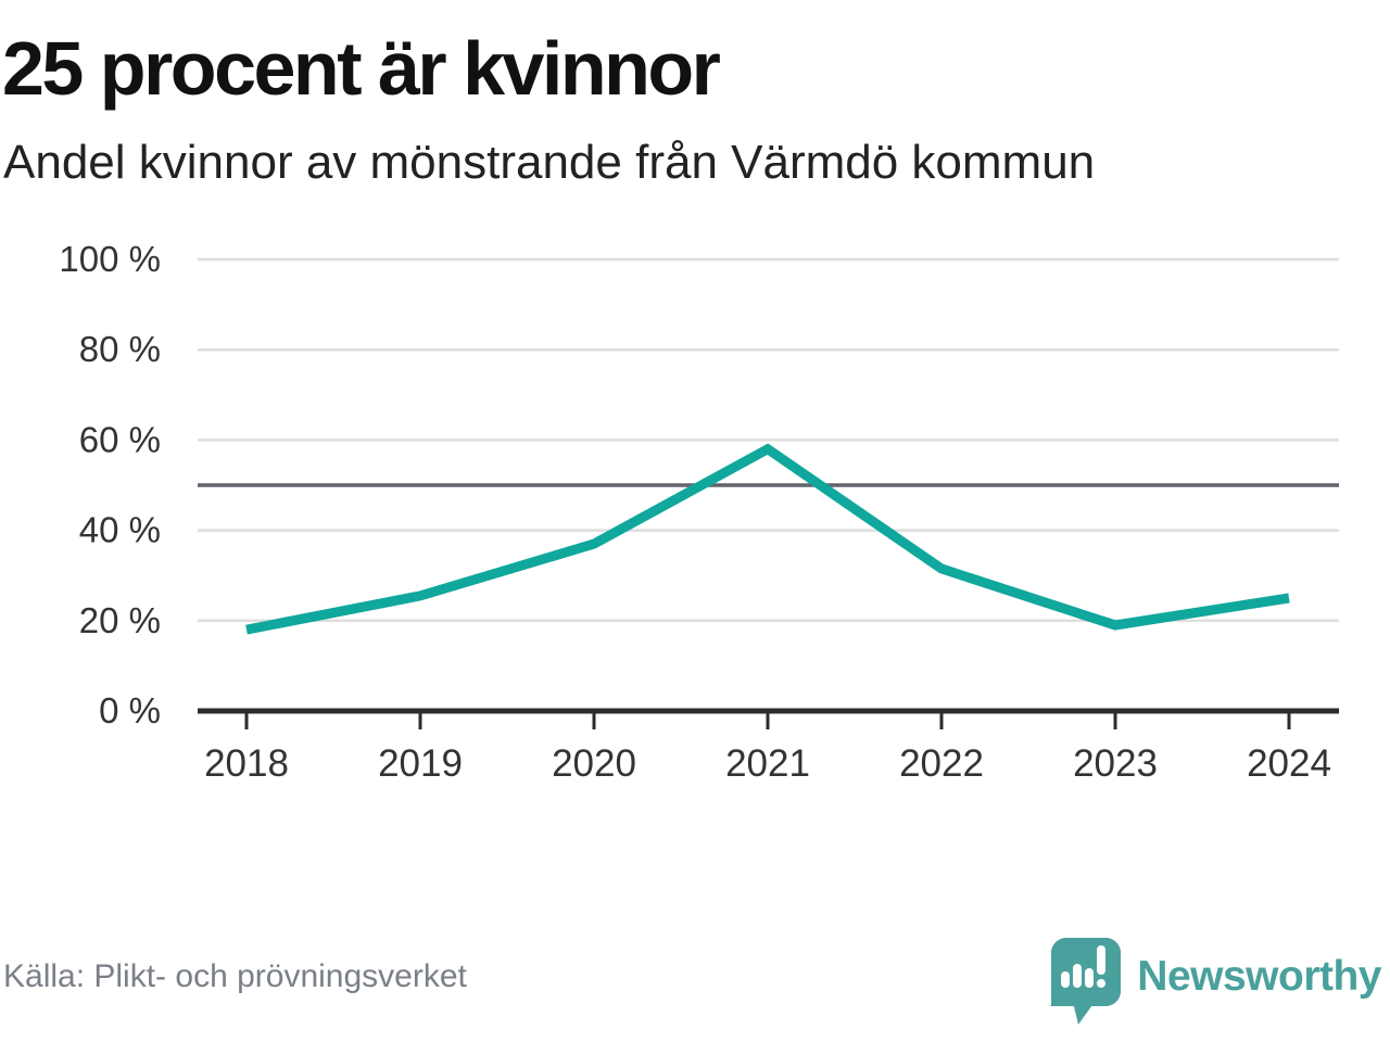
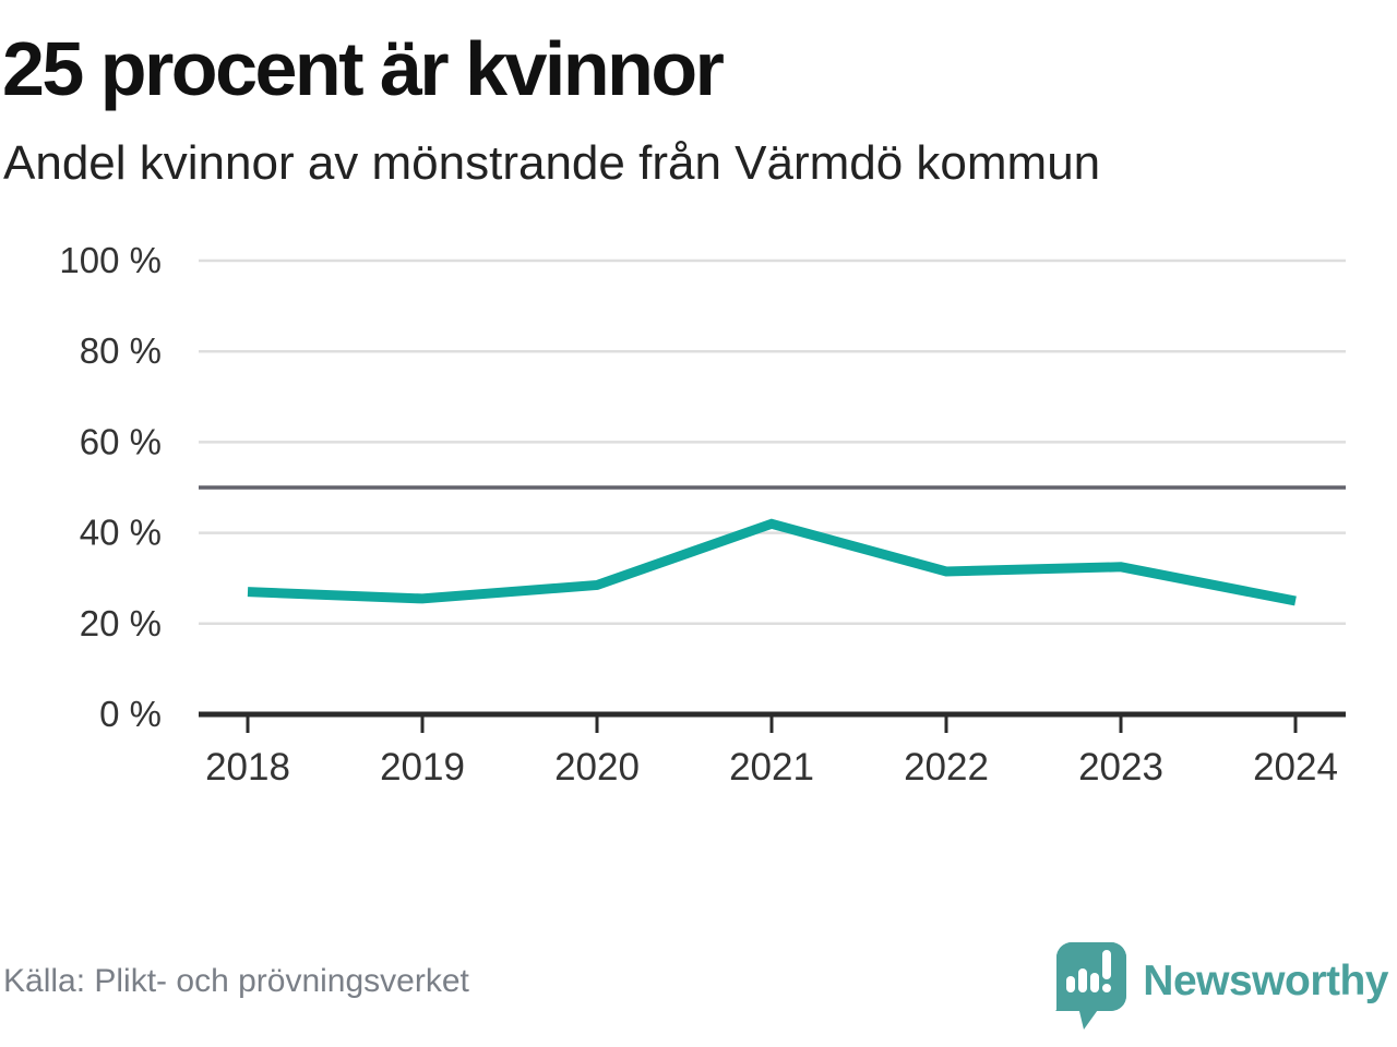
2018: 18% -> 27%
2020: 37% -> 28%
2021: 58% -> 42%
2023: 19% -> 32%
